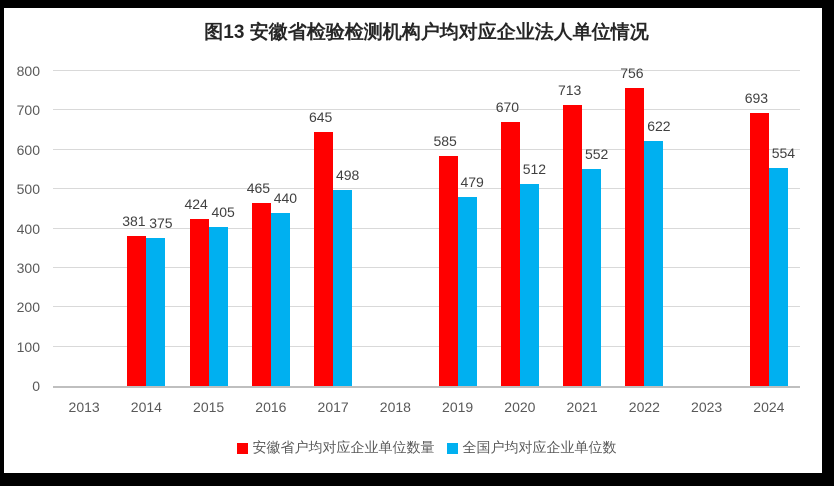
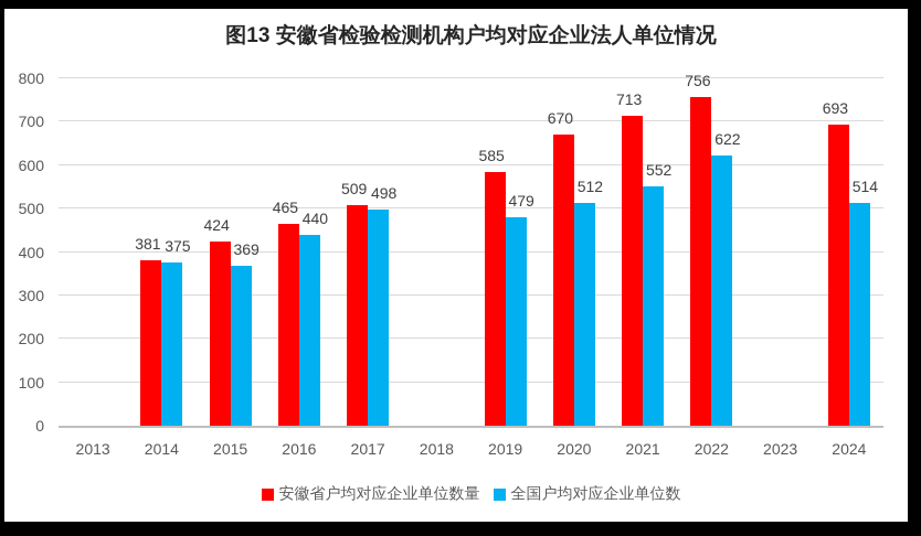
全国户均对应企业单位数/2015: 405 -> 369
安徽省户均对应企业单位数量/2017: 645 -> 509
全国户均对应企业单位数/2024: 554 -> 514
